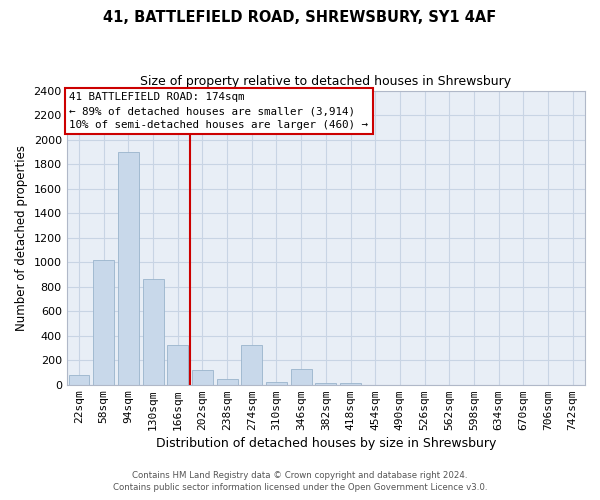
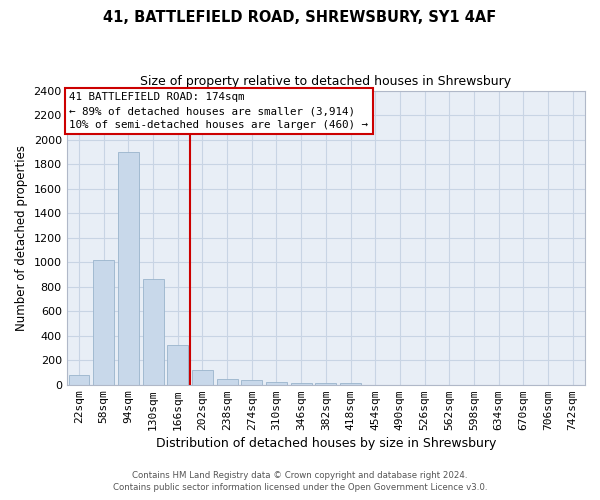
274sqm: 320 -> 40
346sqm: 130 -> 20
